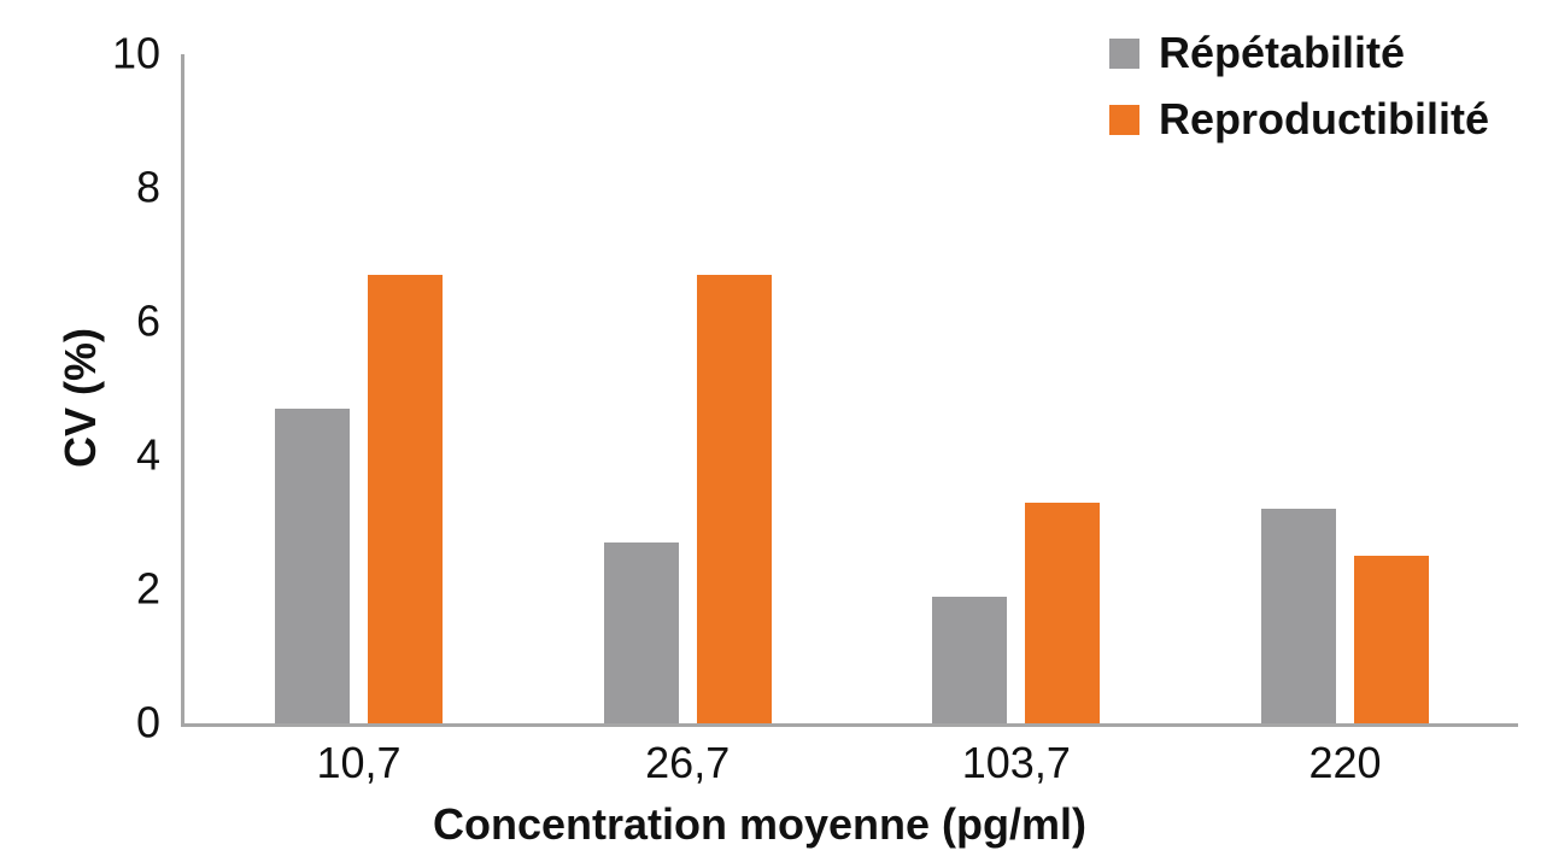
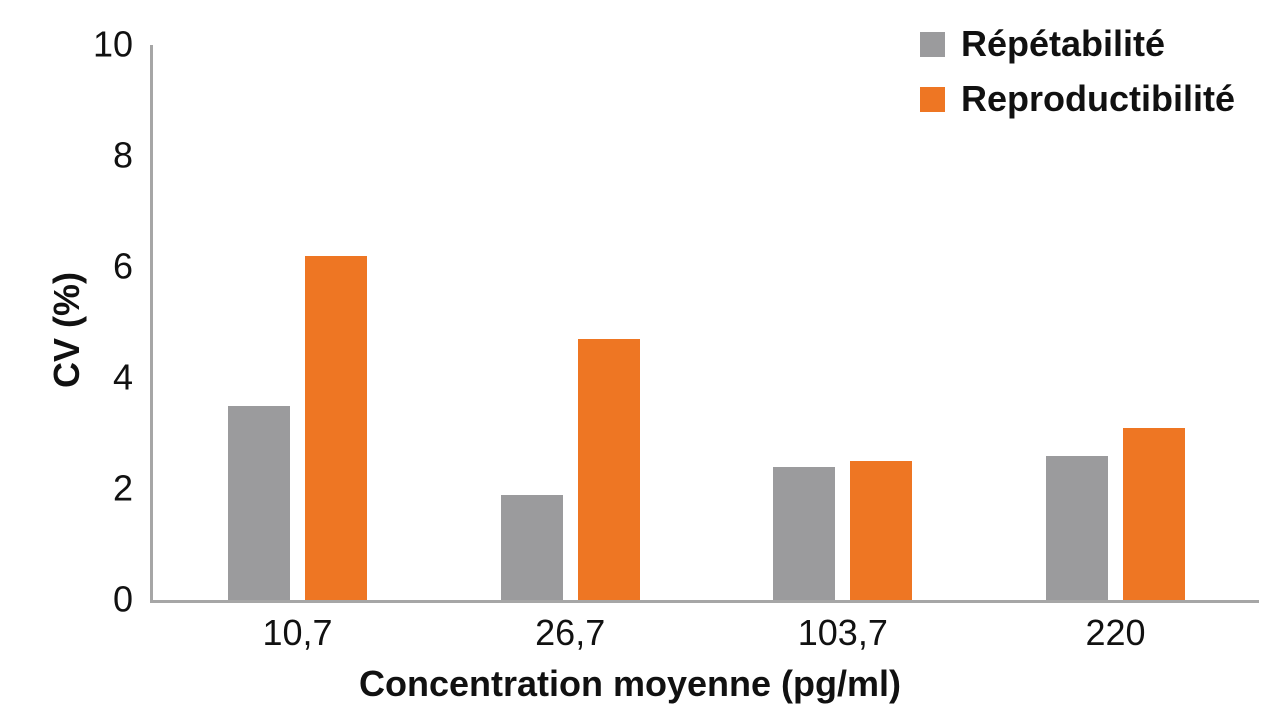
Répétabilité/10,7: 4.7 -> 3.5
Reproductibilité/10,7: 6.7 -> 6.2
Répétabilité/26,7: 2.7 -> 1.9
Reproductibilité/26,7: 6.7 -> 4.7
Répétabilité/103,7: 1.9 -> 2.4
Reproductibilité/103,7: 3.3 -> 2.5
Répétabilité/220: 3.2 -> 2.6
Reproductibilité/220: 2.5 -> 3.1
